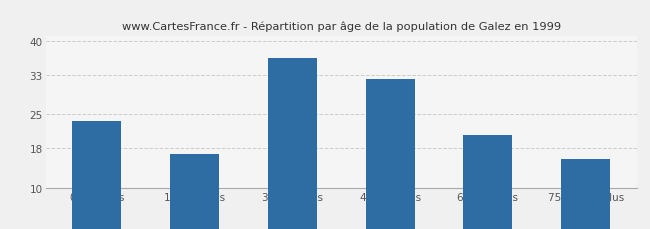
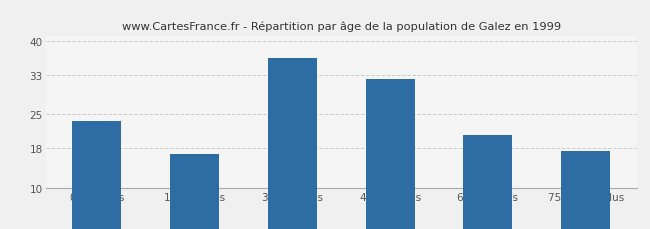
75 ans ou plus: 15.8 -> 17.5
